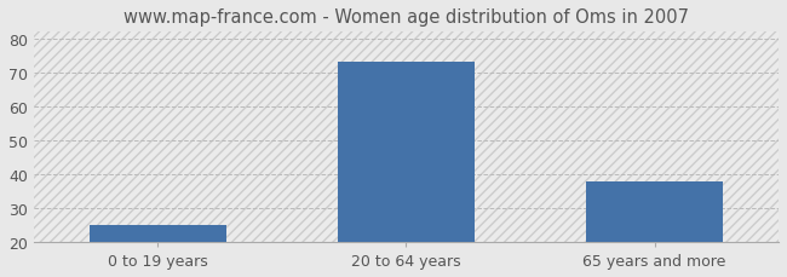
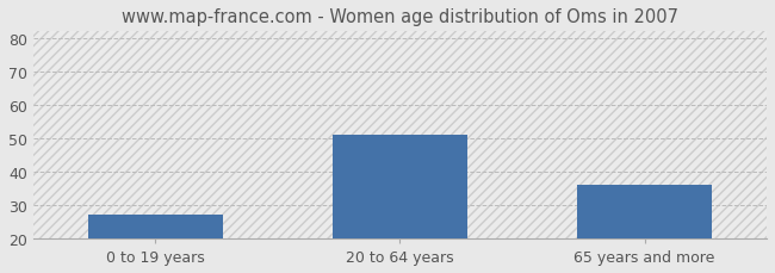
0 to 19 years: 25 -> 27
20 to 64 years: 73 -> 51
65 years and more: 38 -> 36
